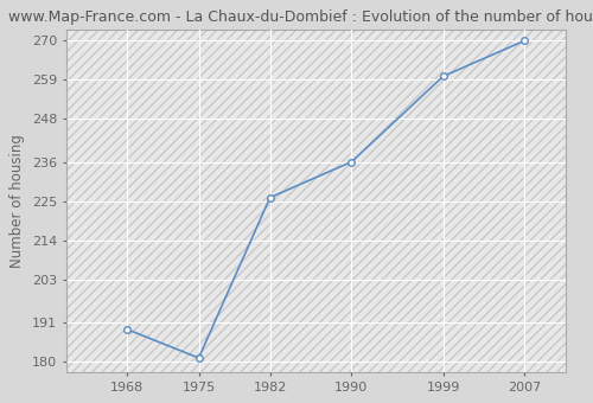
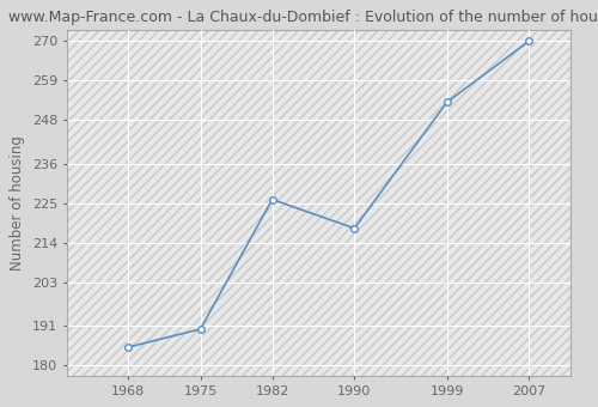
1968: 189 -> 185
1975: 181 -> 190
1990: 236 -> 218
1999: 260 -> 253
